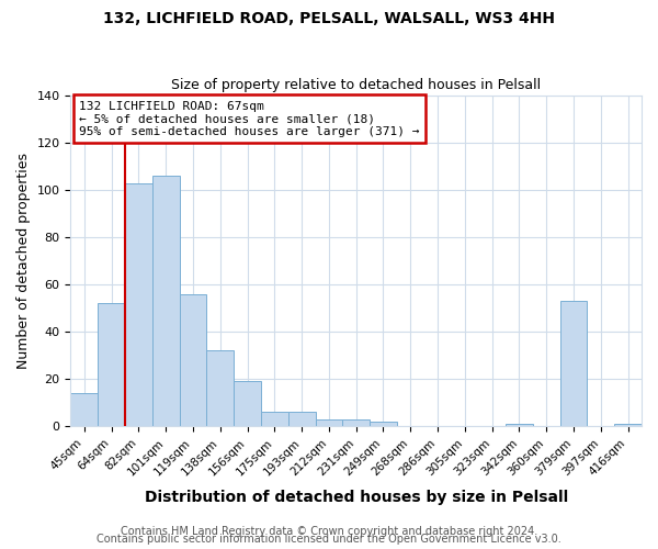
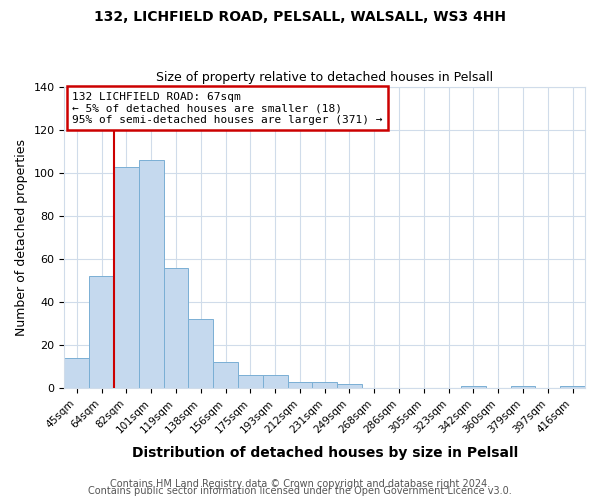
156sqm: 19 -> 12
379sqm: 53 -> 1
